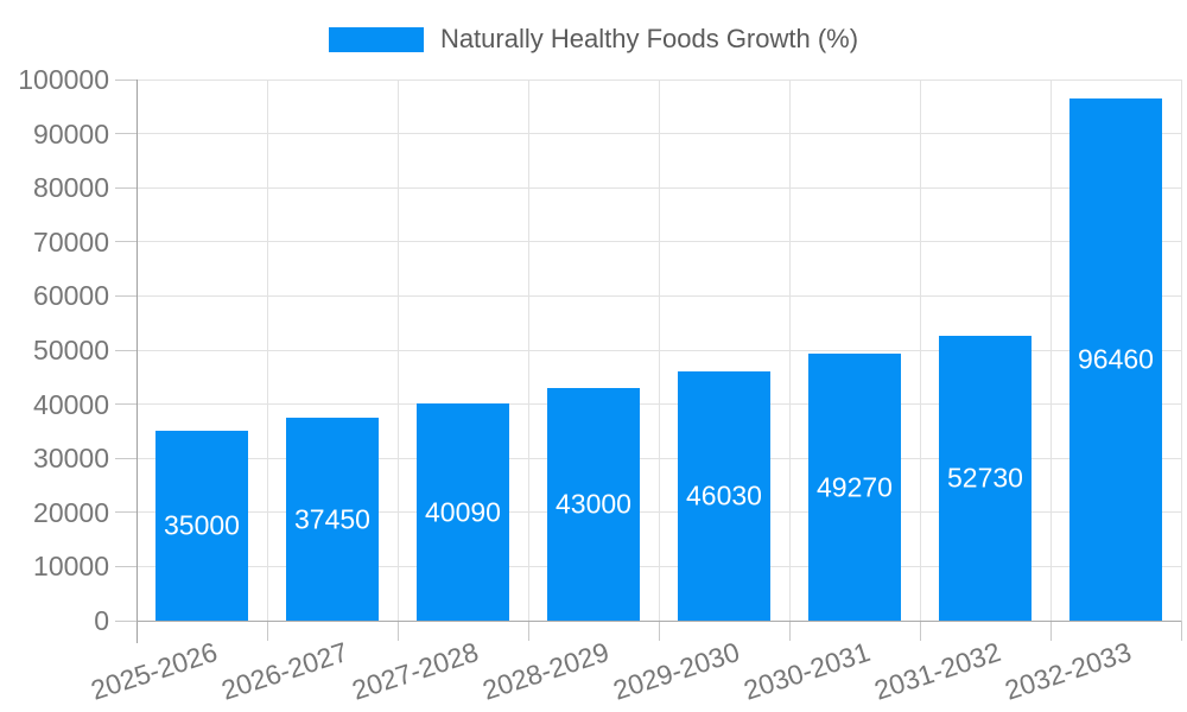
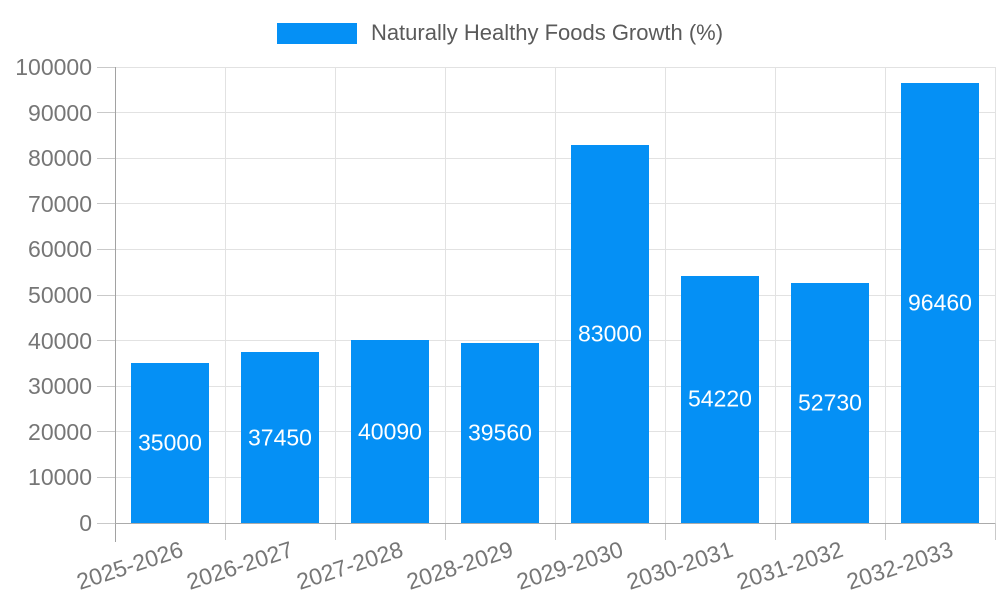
2028-2029: 43000 -> 39560
2029-2030: 46030 -> 83000
2030-2031: 49270 -> 54220
